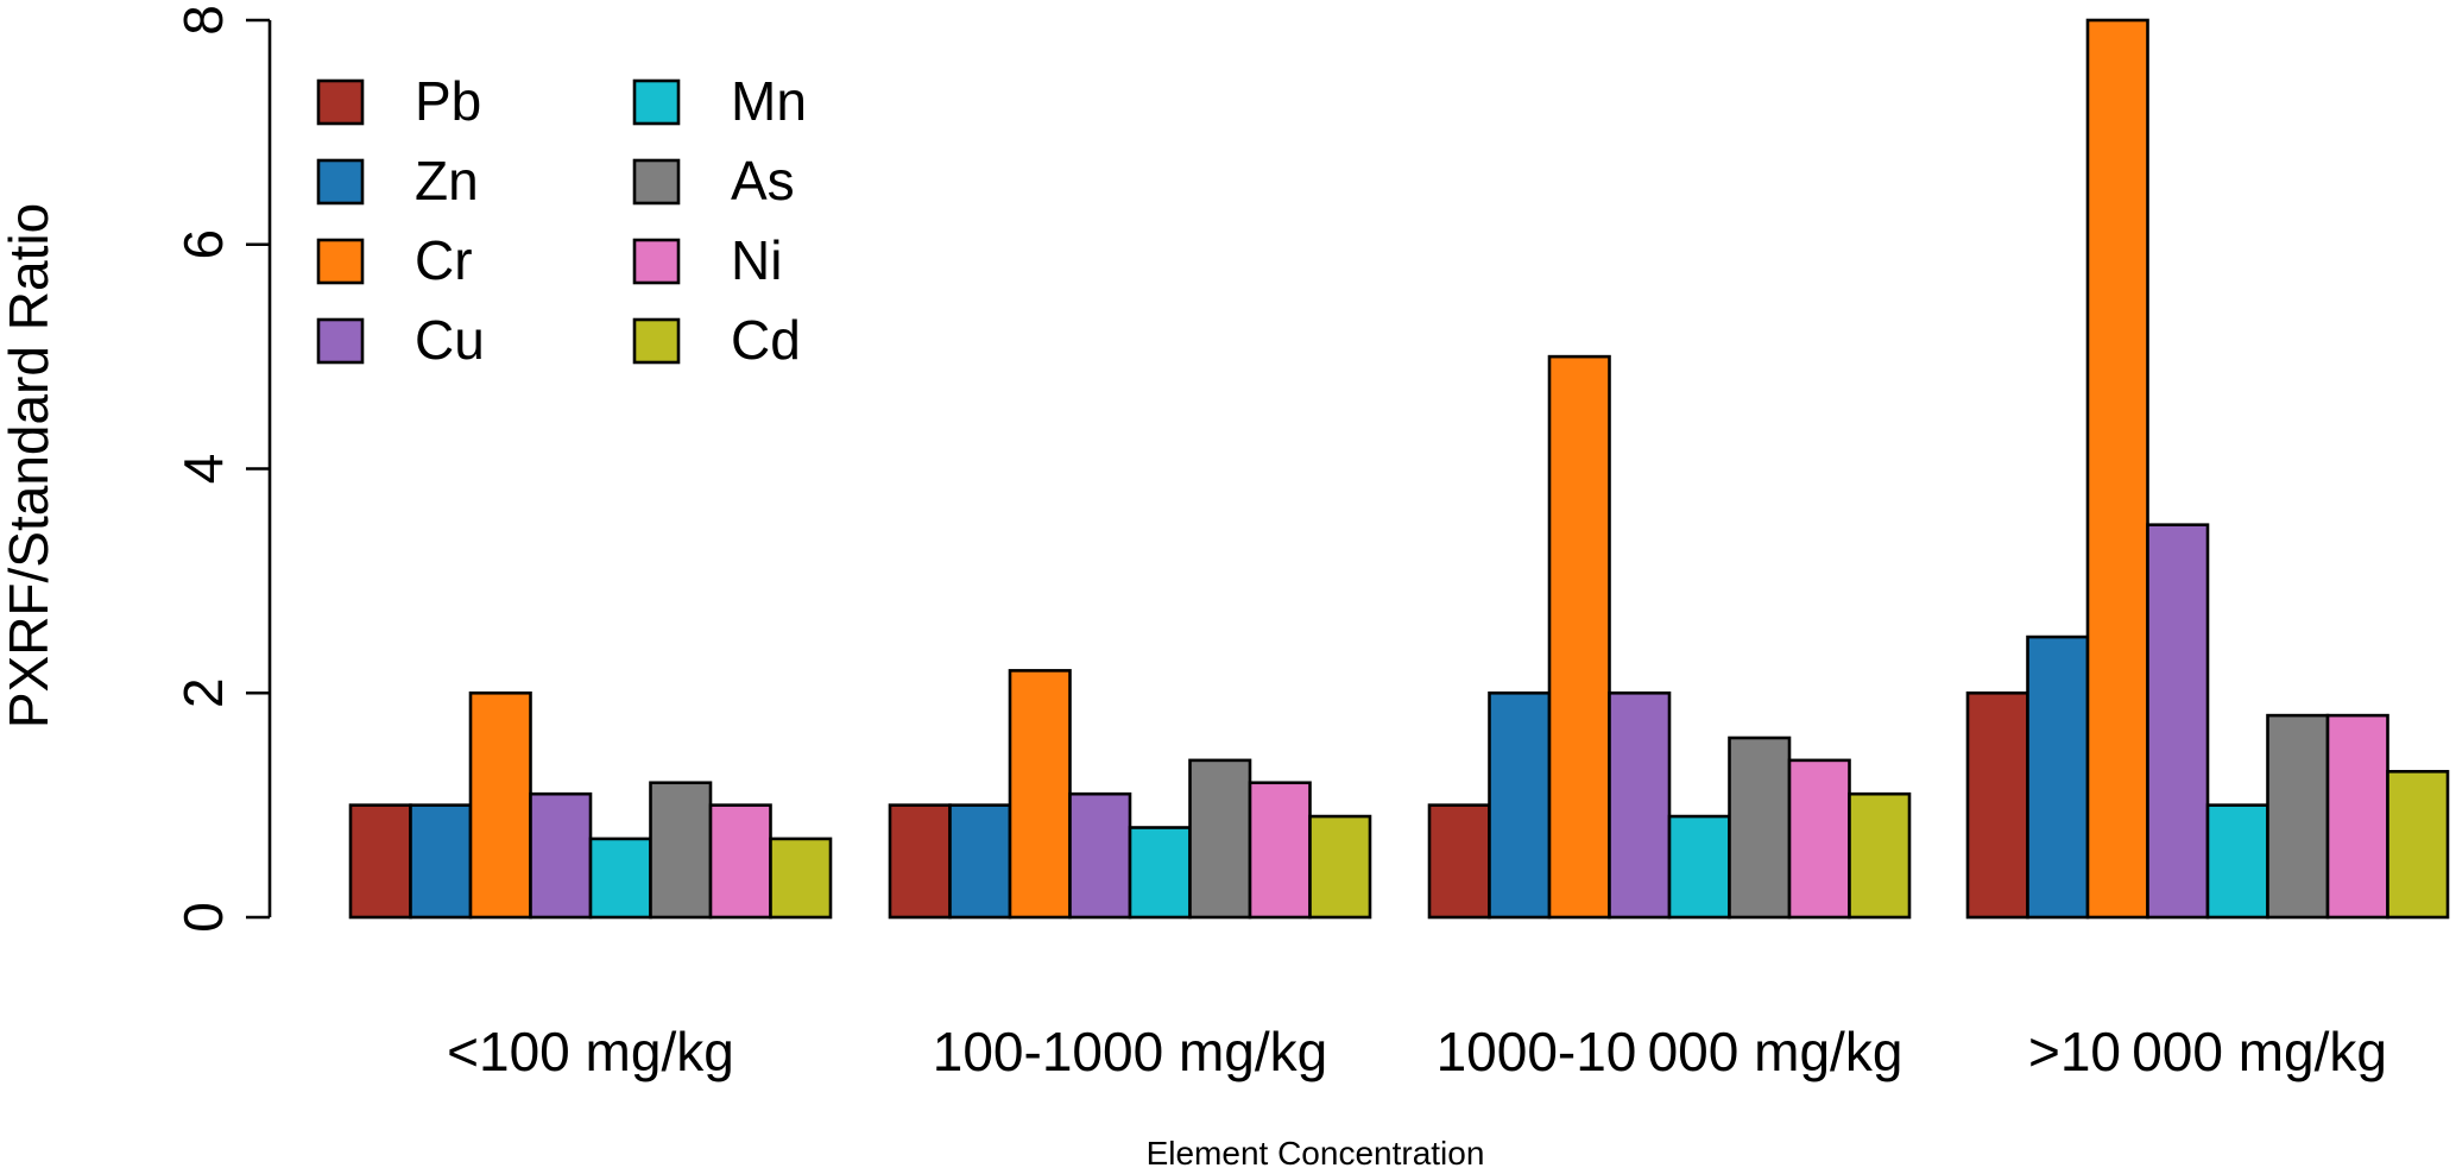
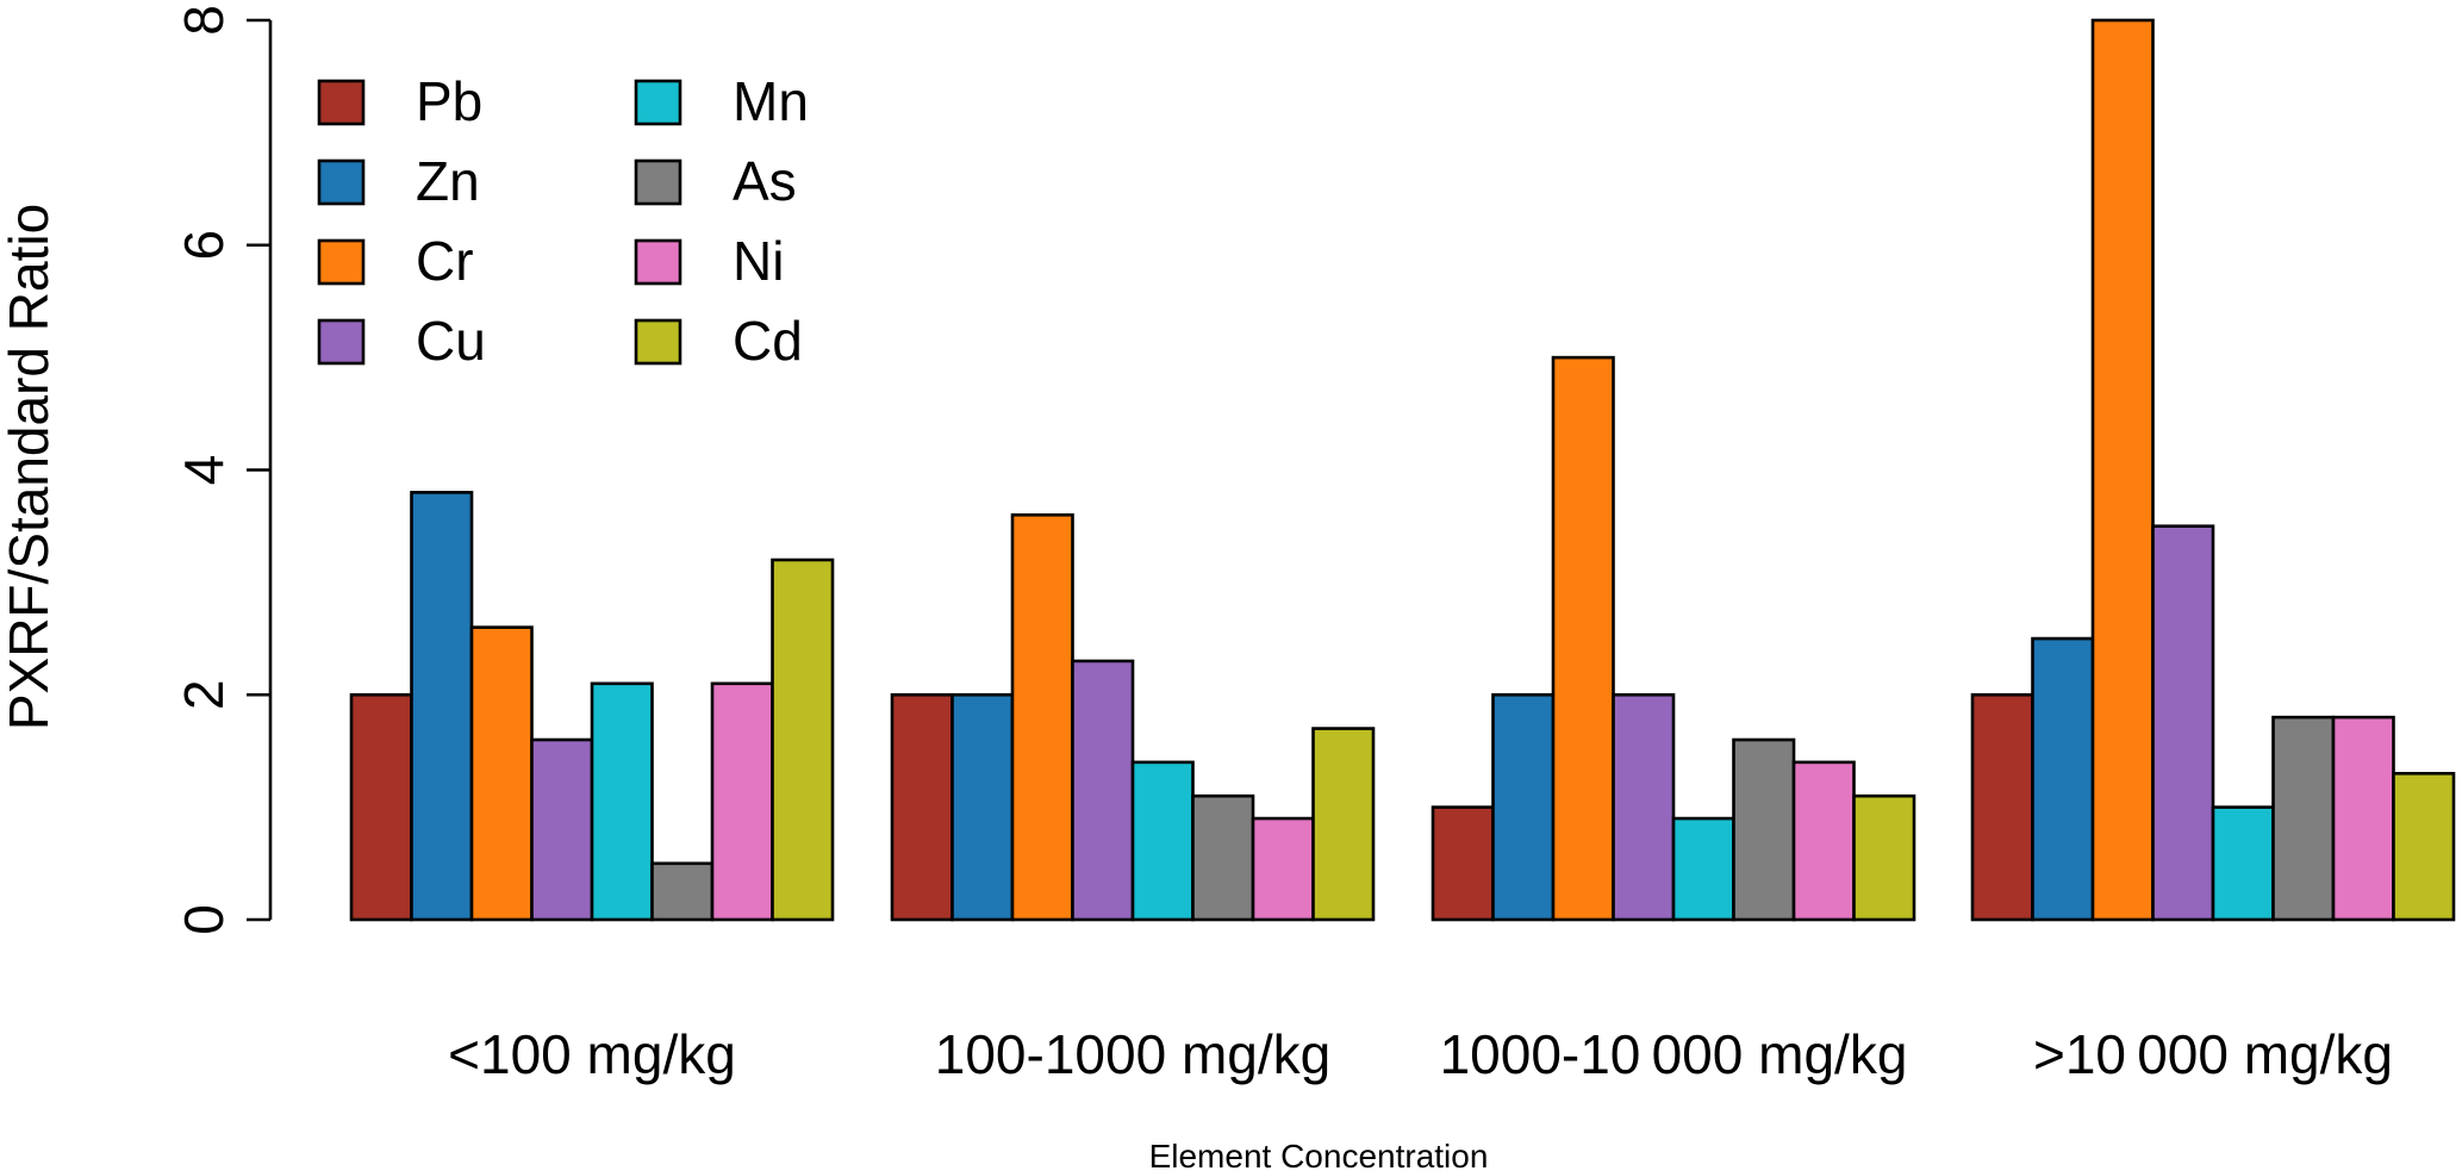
Pb/<100 mg/kg: 1 -> 2
Zn/<100 mg/kg: 1.0 -> 3.8
Cr/<100 mg/kg: 2.0 -> 2.6
Cu/<100 mg/kg: 1.1 -> 1.6
Mn/<100 mg/kg: 0.7 -> 2.1
As/<100 mg/kg: 1.2 -> 0.5
Ni/<100 mg/kg: 1.0 -> 2.1
Cd/<100 mg/kg: 0.7 -> 3.2
Pb/100-1000 mg/kg: 1 -> 2
Zn/100-1000 mg/kg: 1.0 -> 2.0
Cr/100-1000 mg/kg: 2.2 -> 3.6
Cu/100-1000 mg/kg: 1.1 -> 2.3
Mn/100-1000 mg/kg: 0.8 -> 1.4
As/100-1000 mg/kg: 1.4 -> 1.1
Ni/100-1000 mg/kg: 1.2 -> 0.9
Cd/100-1000 mg/kg: 0.9 -> 1.7
